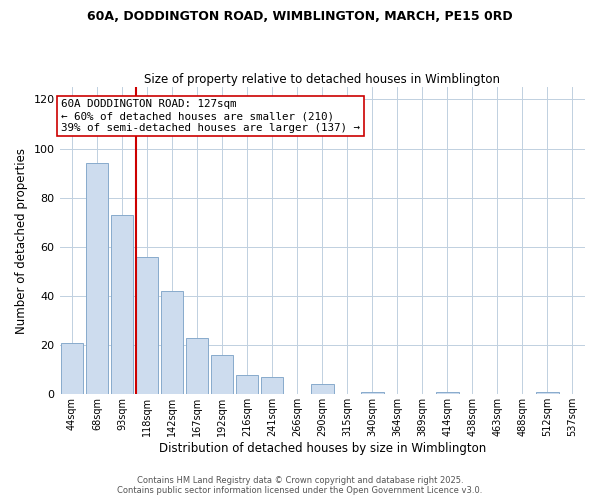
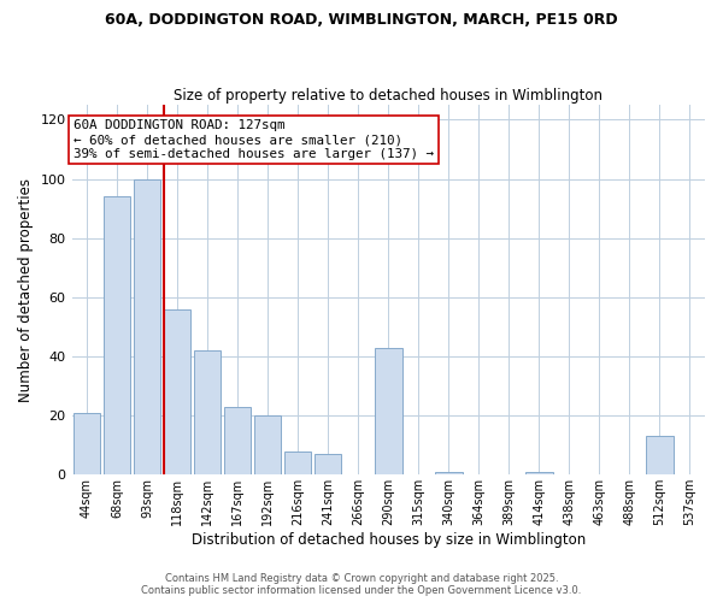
93sqm: 73 -> 100
192sqm: 16 -> 20
290sqm: 4 -> 43
512sqm: 1 -> 13
